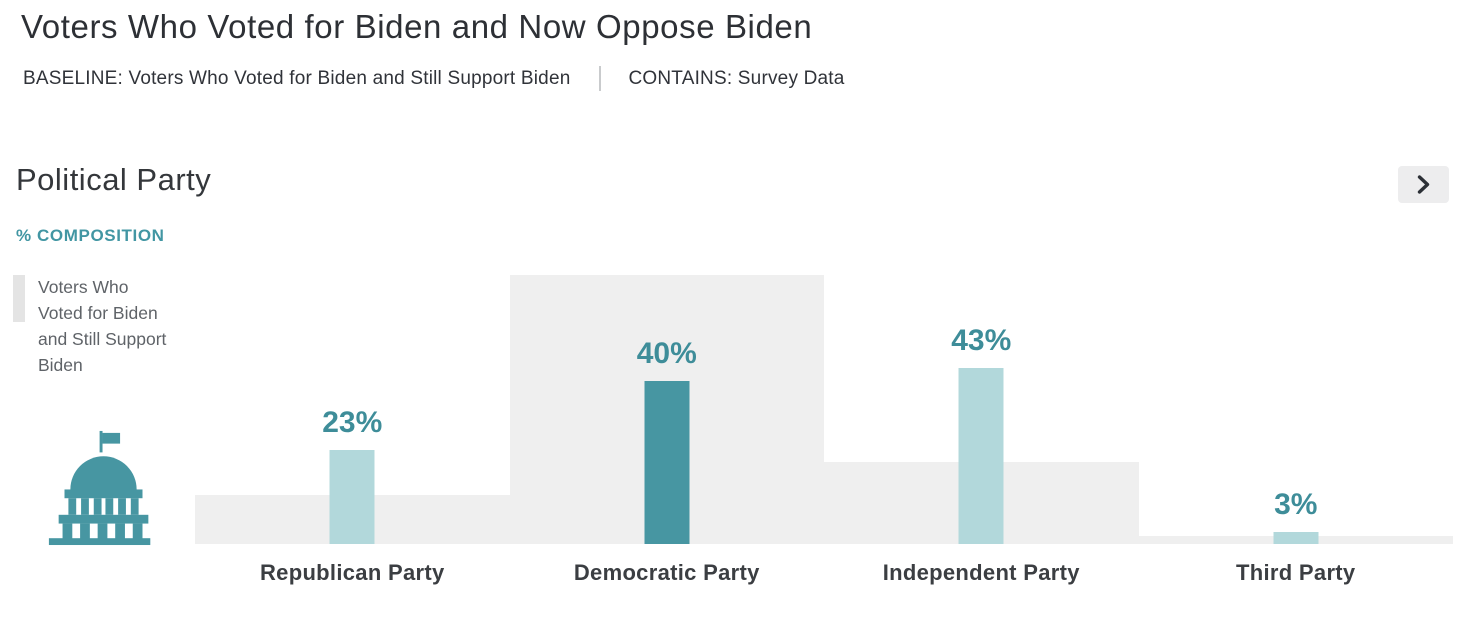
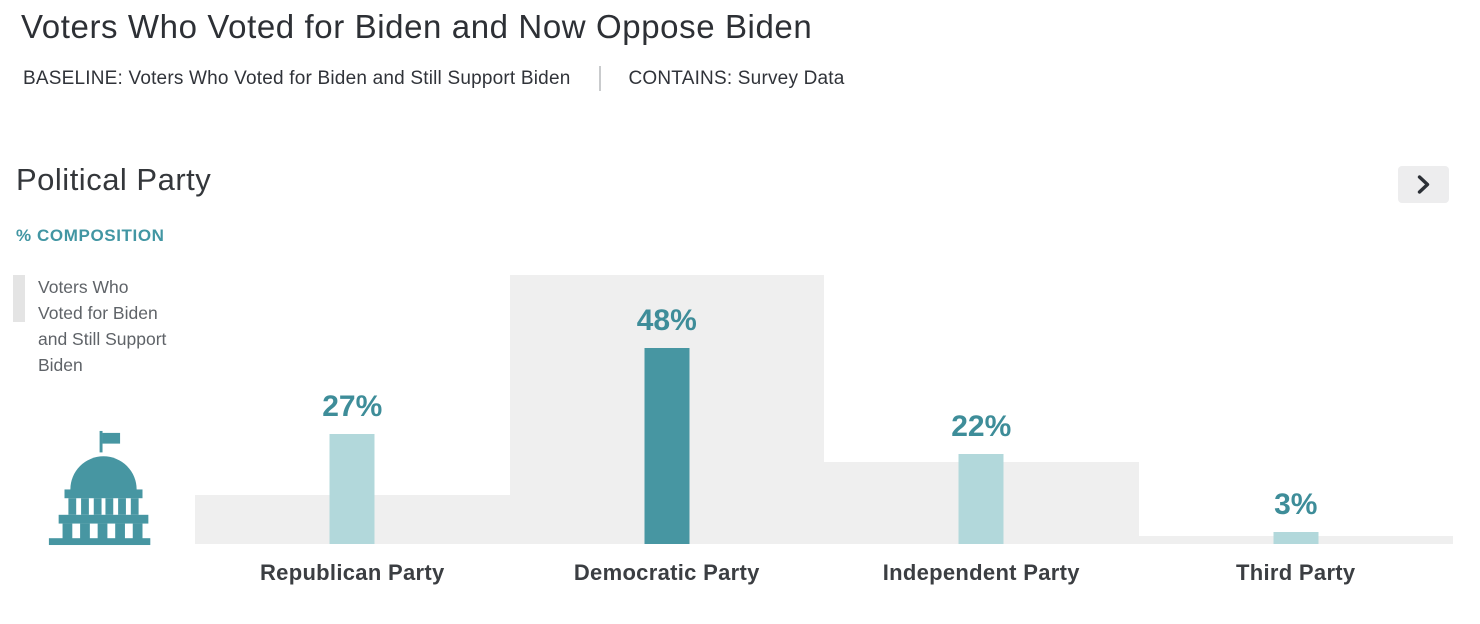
Voters Who Voted for Biden and Now Oppose Biden/Republican Party: 23% -> 27%
Voters Who Voted for Biden and Now Oppose Biden/Democratic Party: 40% -> 48%
Voters Who Voted for Biden and Now Oppose Biden/Independent Party: 43% -> 22%
